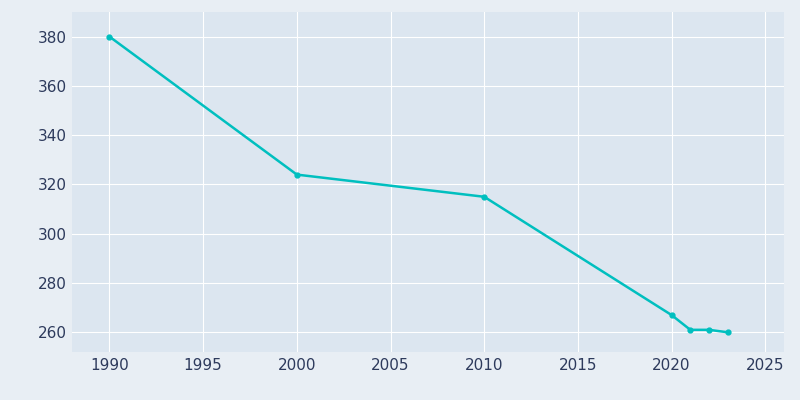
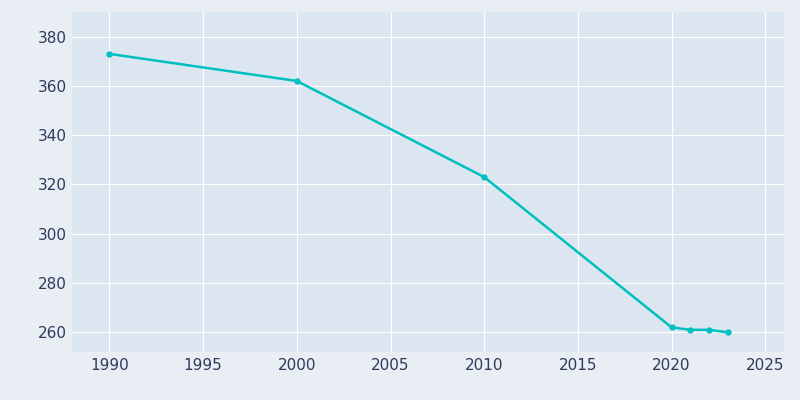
1990: 380 -> 373
2000: 324 -> 362
2010: 315 -> 323
2020: 267 -> 262
